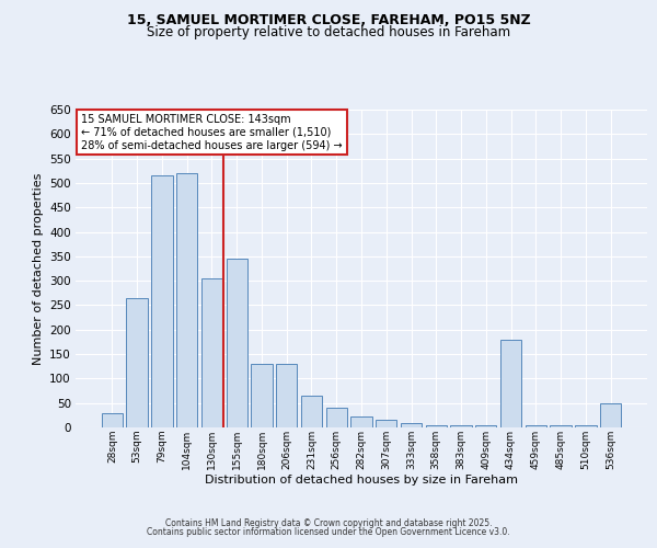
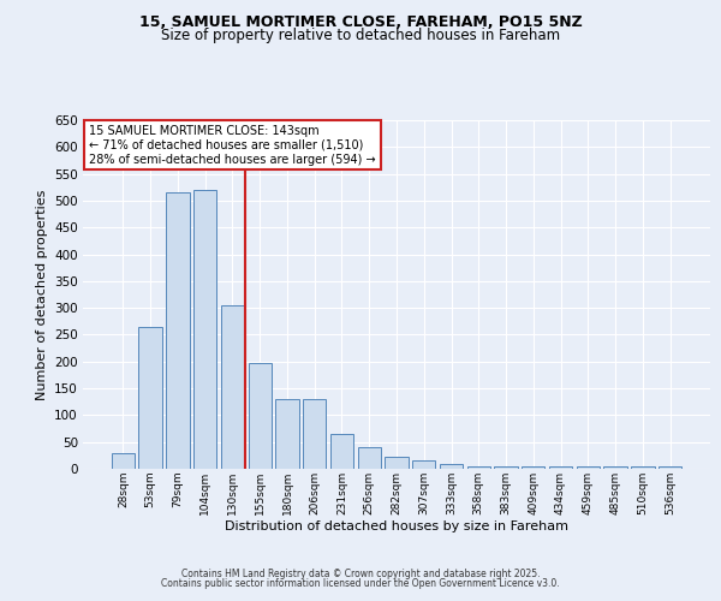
155sqm: 345 -> 197
434sqm: 180 -> 4
536sqm: 50 -> 5
